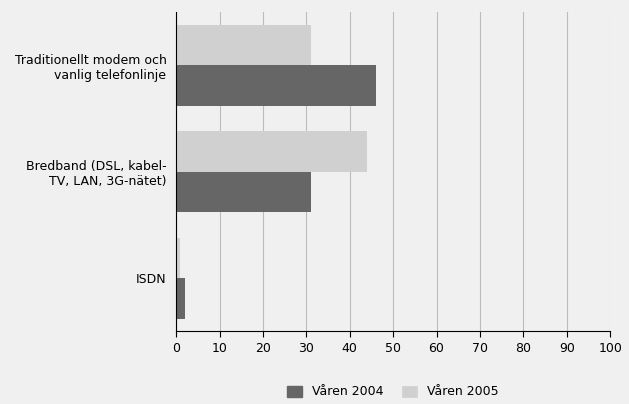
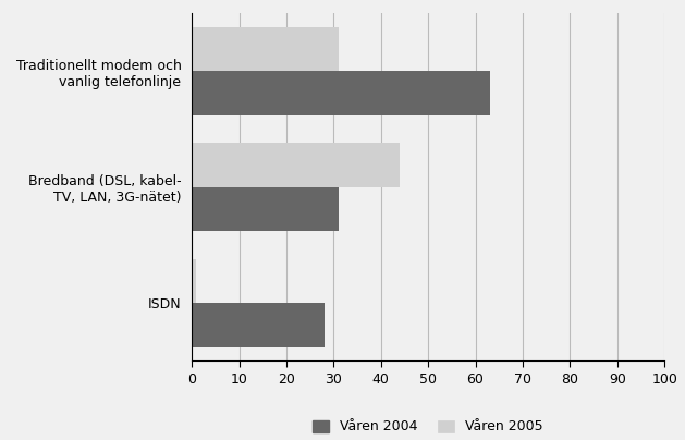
Våren 2004/Traditionellt modem och vanlig telefonlinje: 46 -> 63
Våren 2004/ISDN: 2 -> 28
